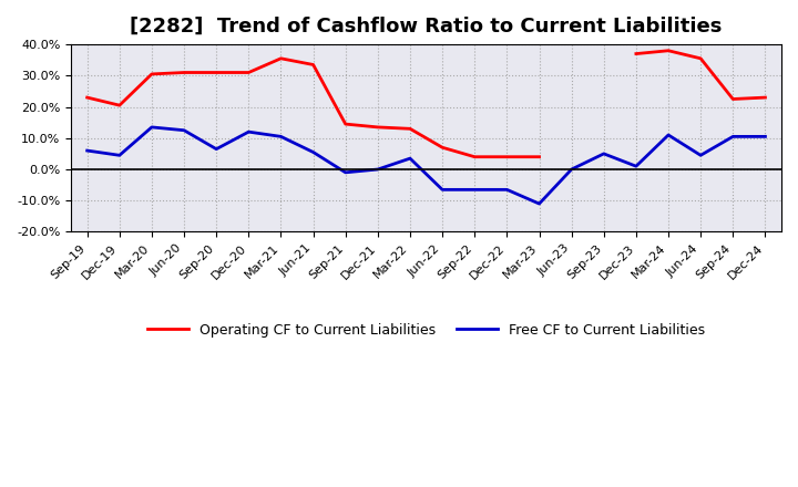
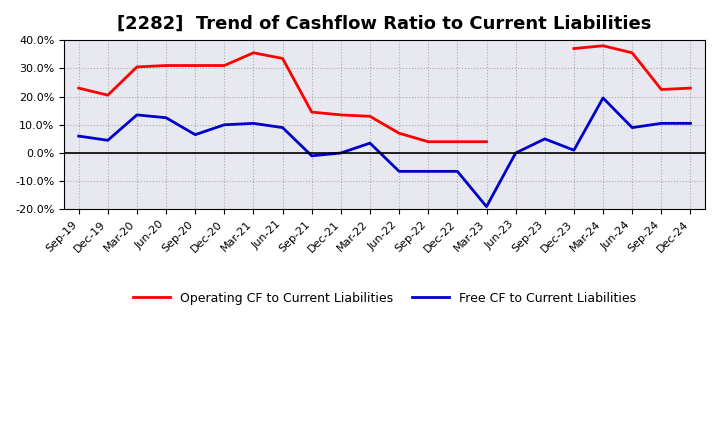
Free CF to Current Liabilities/Dec-20: 12.0% -> 10.0%
Free CF to Current Liabilities/Jun-21: 5.5% -> 9.0%
Free CF to Current Liabilities/Mar-23: -11.0% -> -19.0%
Free CF to Current Liabilities/Mar-24: 11.0% -> 19.5%
Free CF to Current Liabilities/Jun-24: 4.5% -> 9.0%
